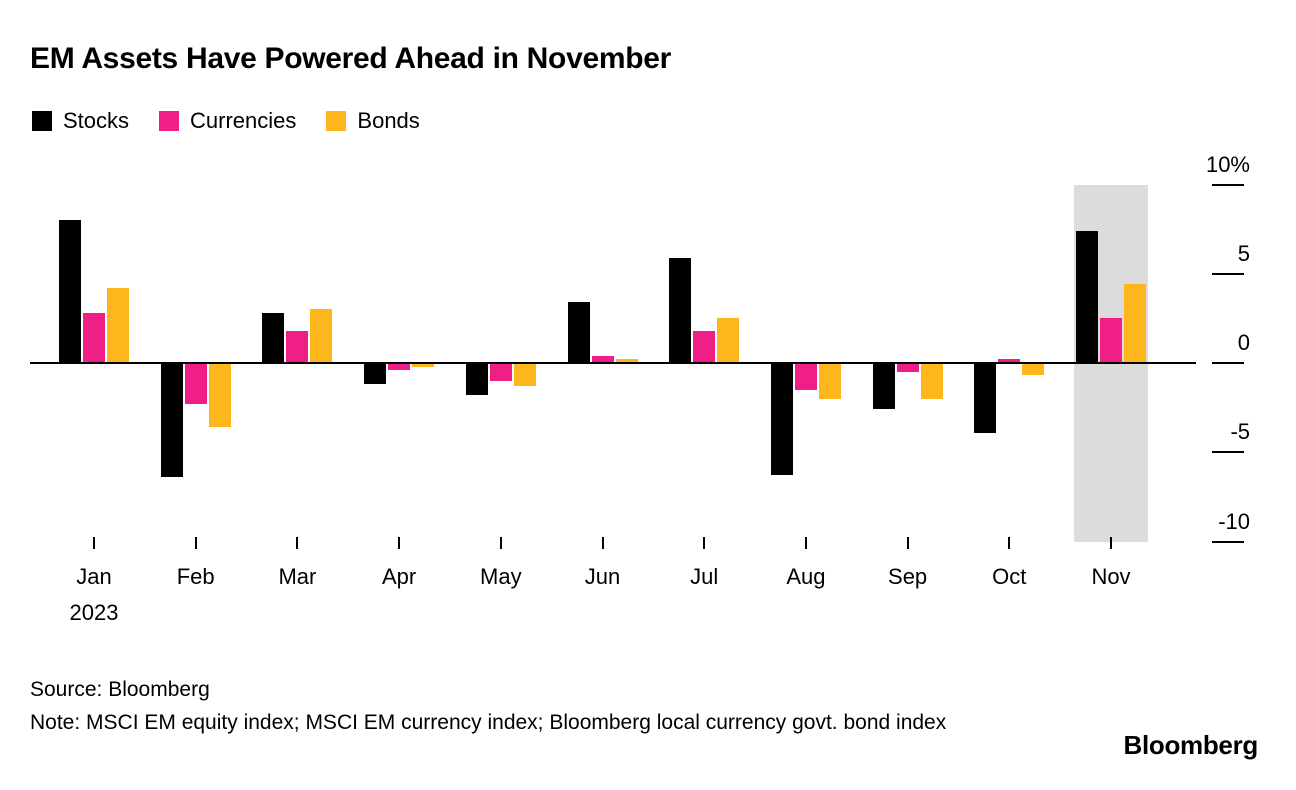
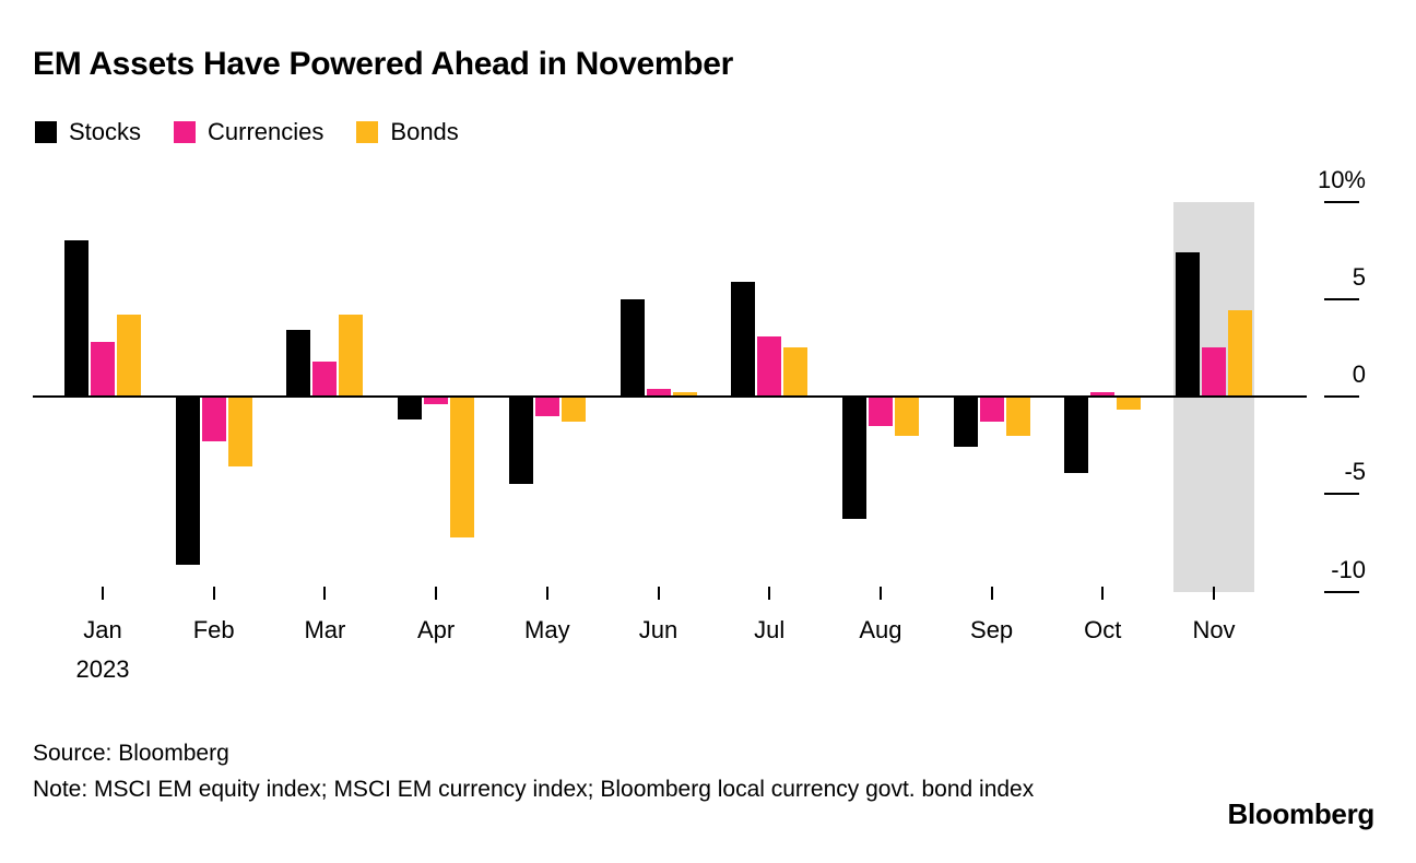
Stocks/Feb: -6.4% -> -8.6%
Stocks/Mar: 2.8% -> 3.4%
Bonds/Mar: 3.0% -> 4.2%
Bonds/Apr: -0.2% -> -7.2%
Stocks/May: -1.8% -> -4.5%
Stocks/Jun: 3.4% -> 5.0%
Currencies/Jul: 1.8% -> 3.1%
Currencies/Sep: -0.5% -> -1.3%
